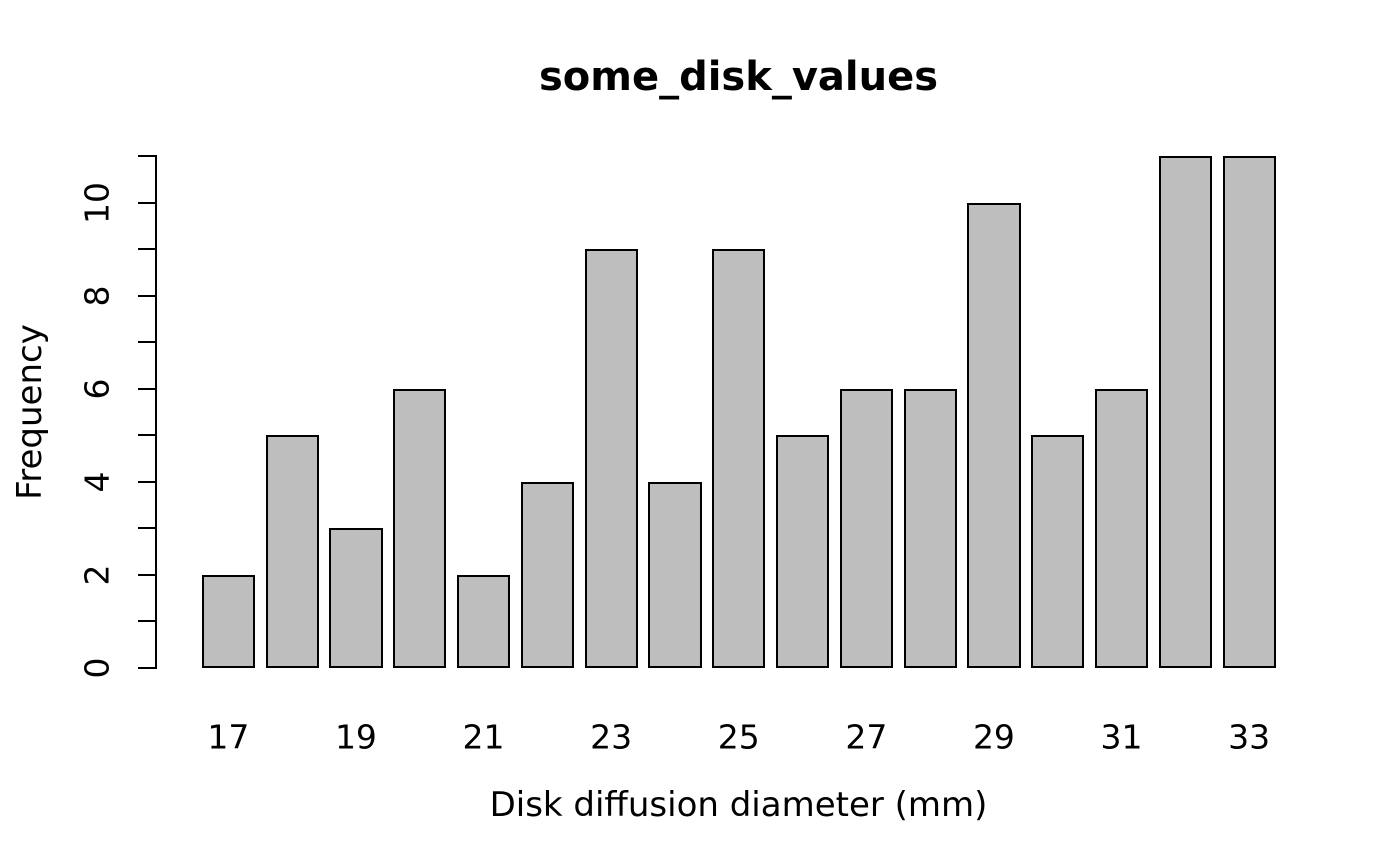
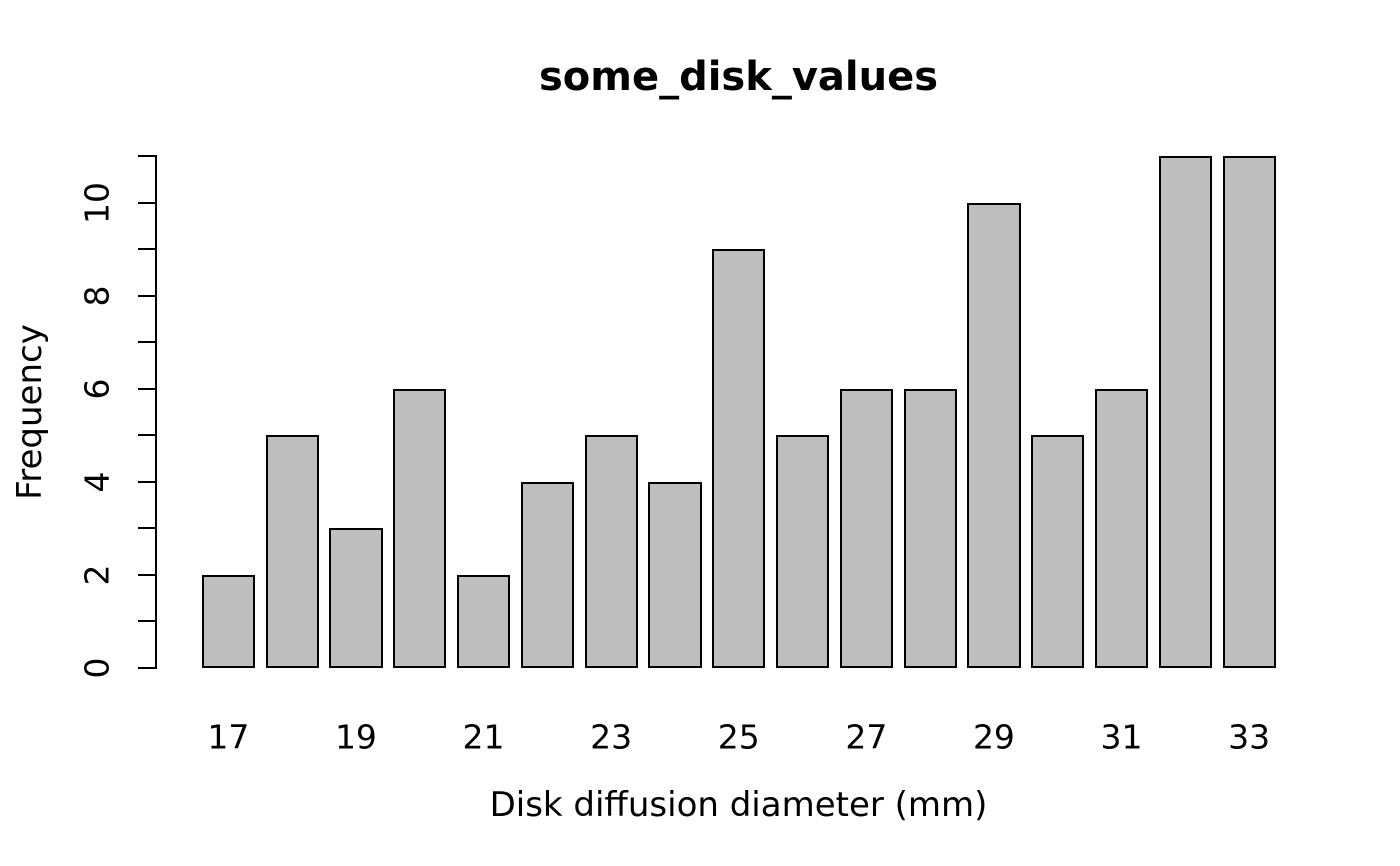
23: 9 -> 5
